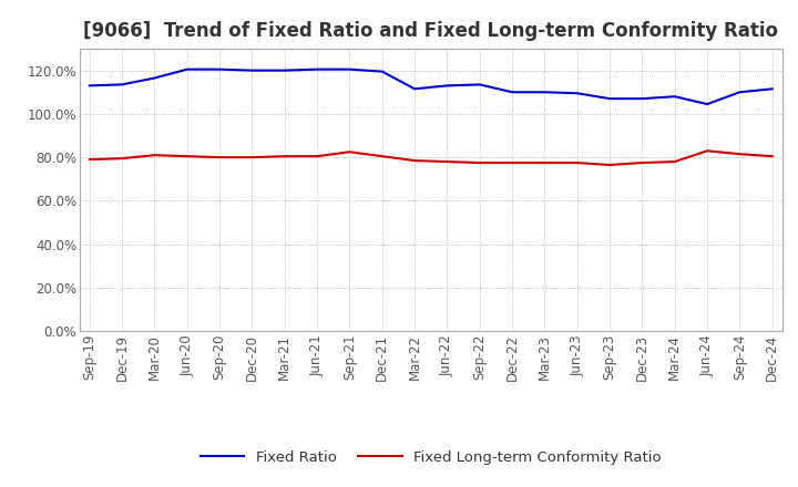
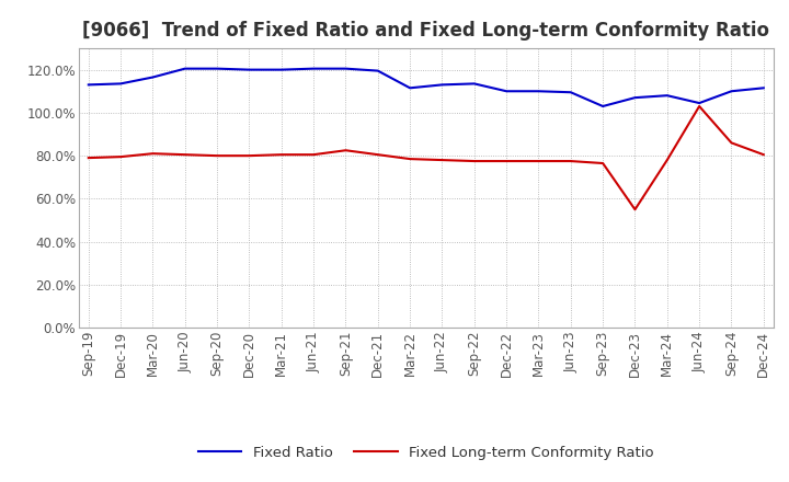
Fixed Ratio/Sep-23: 107% -> 103%
Fixed Long-term Conformity Ratio/Dec-23: 78% -> 55%
Fixed Long-term Conformity Ratio/Jun-24: 83% -> 103%
Fixed Long-term Conformity Ratio/Sep-24: 82% -> 86%
